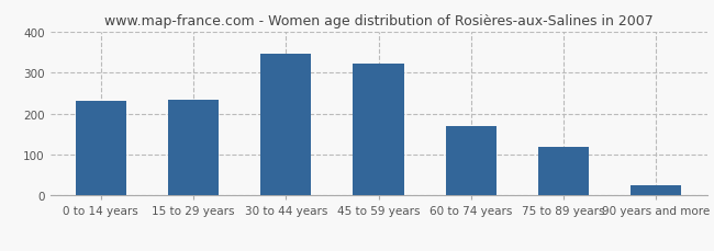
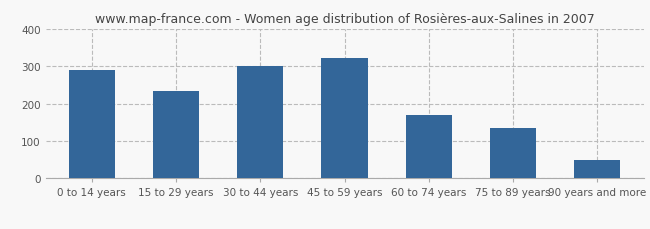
0 to 14 years: 232 -> 290
30 to 44 years: 347 -> 300
75 to 89 years: 120 -> 135
90 years and more: 24 -> 50
